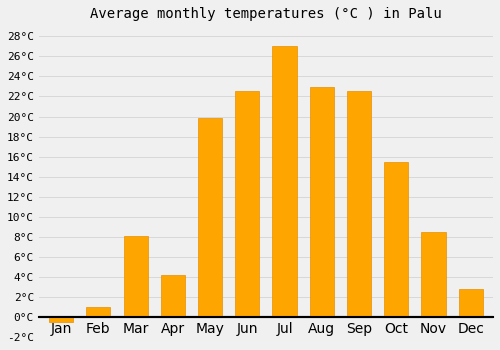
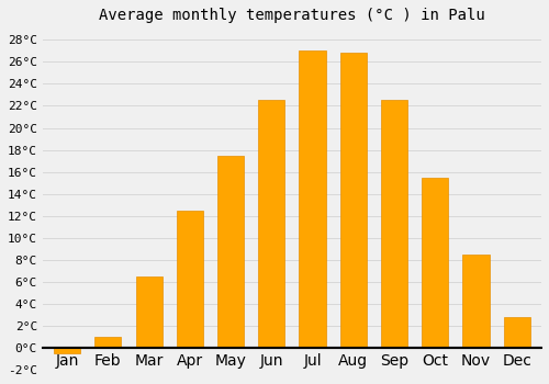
Mar: 8.1°C -> 6.5°C
Apr: 4.2°C -> 12.5°C
May: 19.9°C -> 17.5°C
Aug: 22.9°C -> 26.8°C
